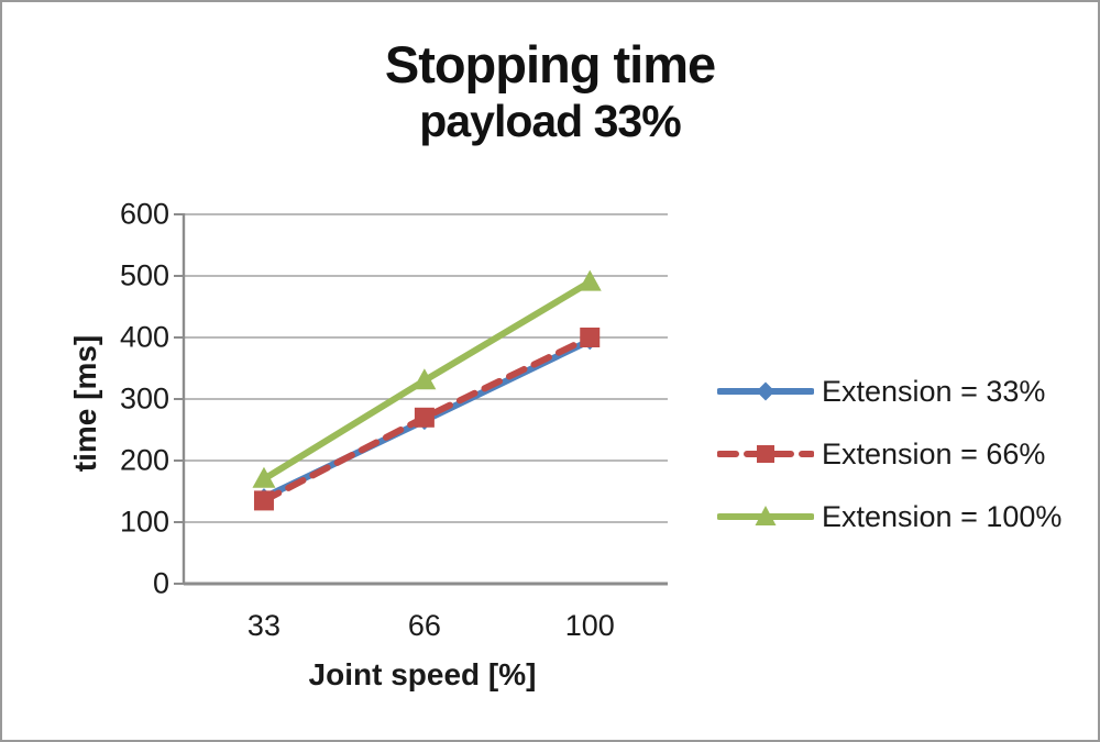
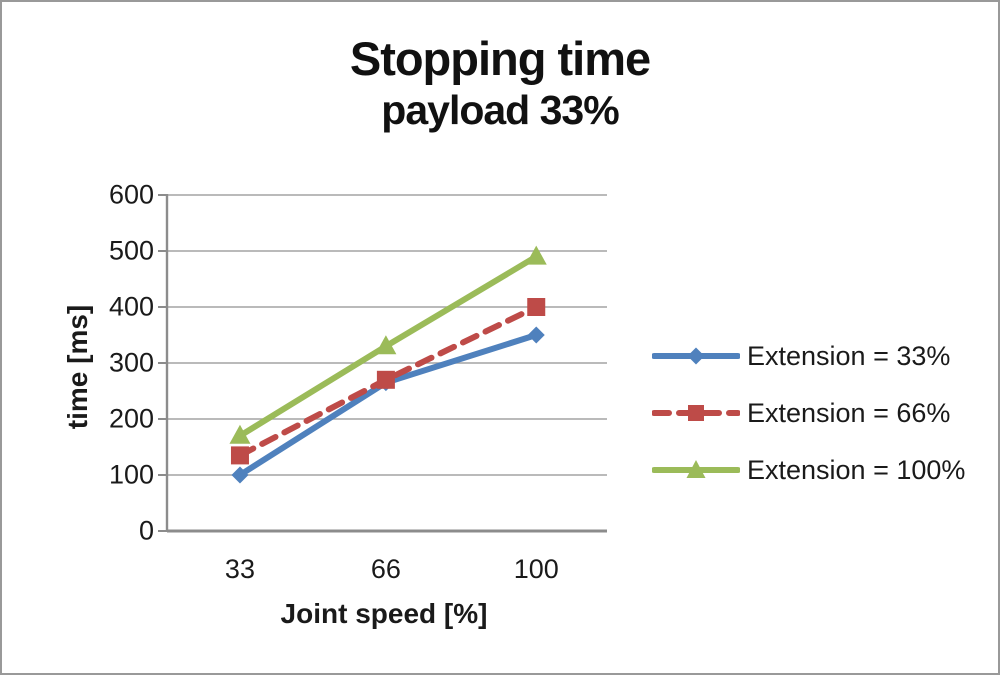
Extension = 33%/33: 140 -> 100
Extension = 33%/100: 400 -> 350
